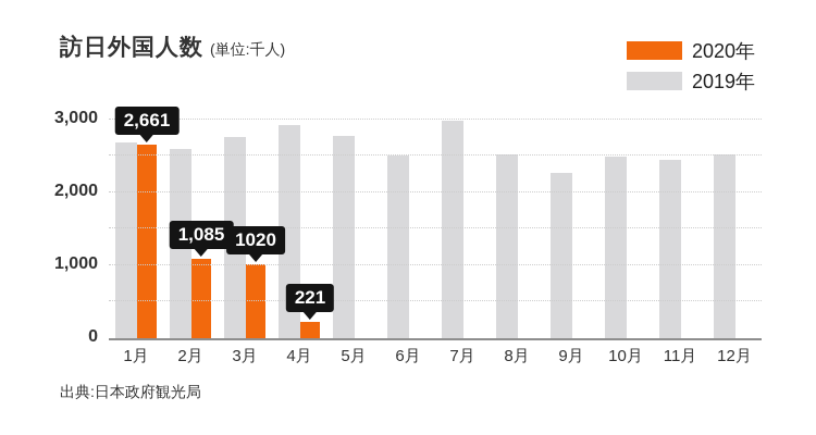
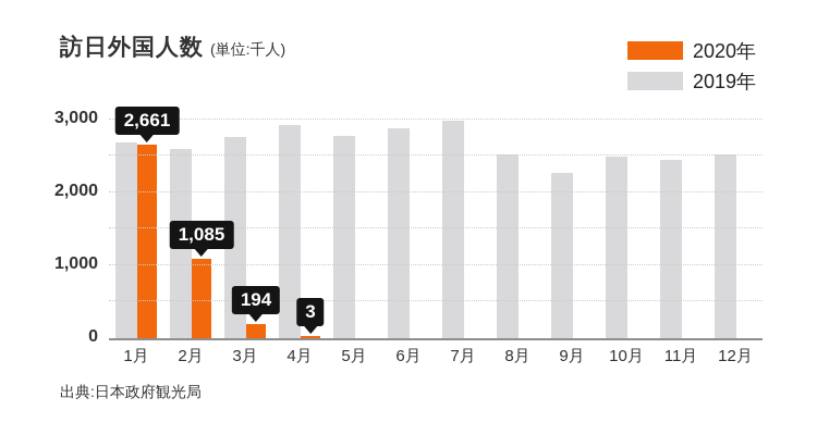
2020年/3月: 1020 -> 194
2020年/4月: 221 -> 3
2019年/6月: 2500 -> 2900
